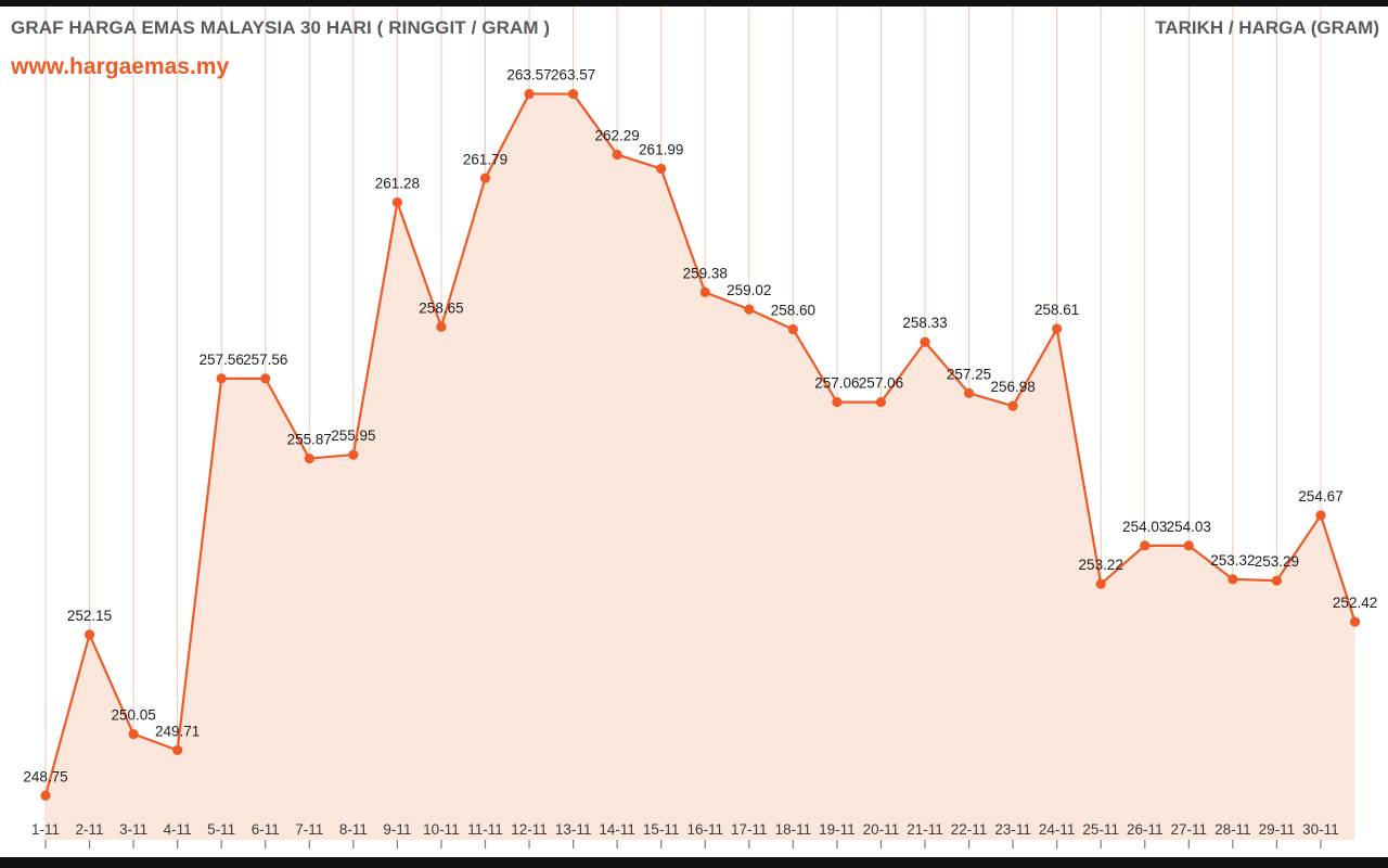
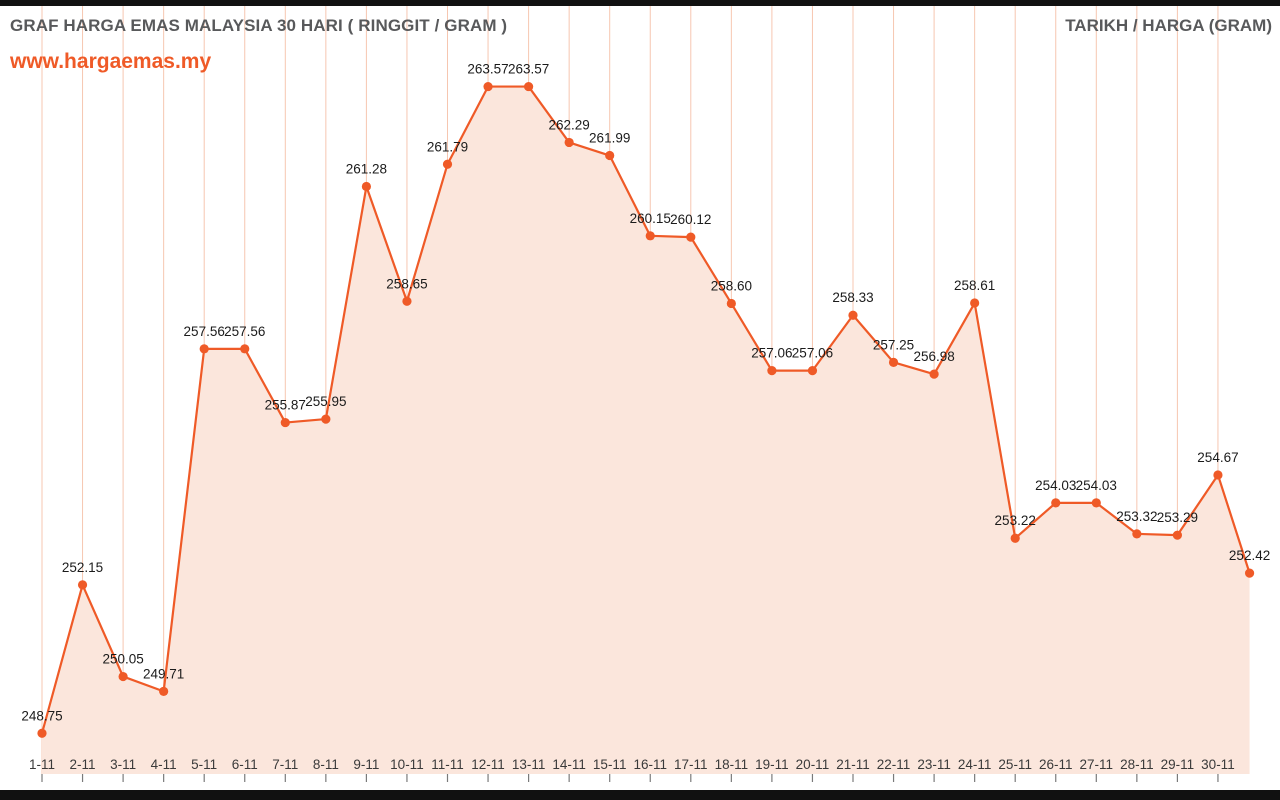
16-11: 259.38 -> 260.15
17-11: 259.02 -> 260.12
